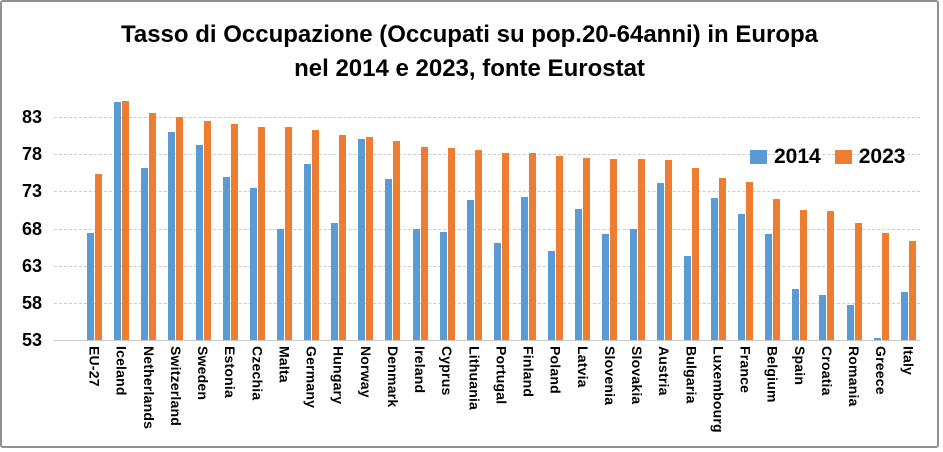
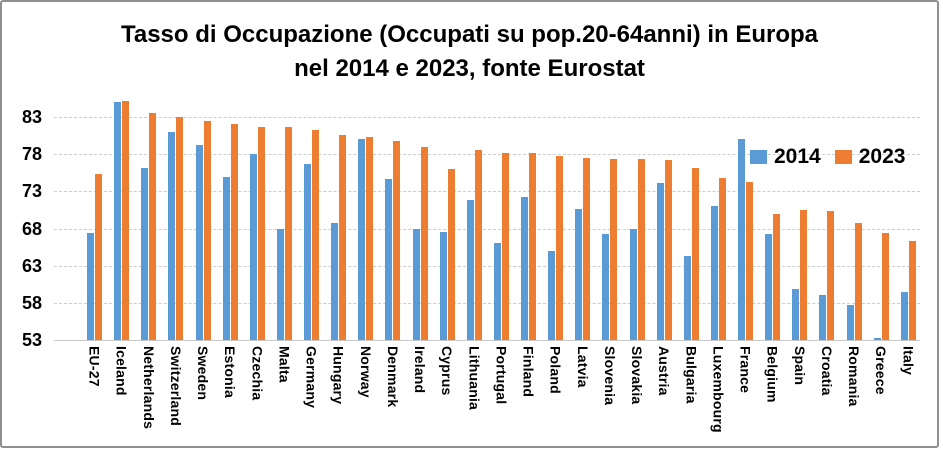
2014/Czechia: 74 -> 78
2023/Cyprus: 79 -> 76
2014/Luxembourg: 72 -> 71
2014/France: 70 -> 80
2023/Belgium: 72 -> 70
